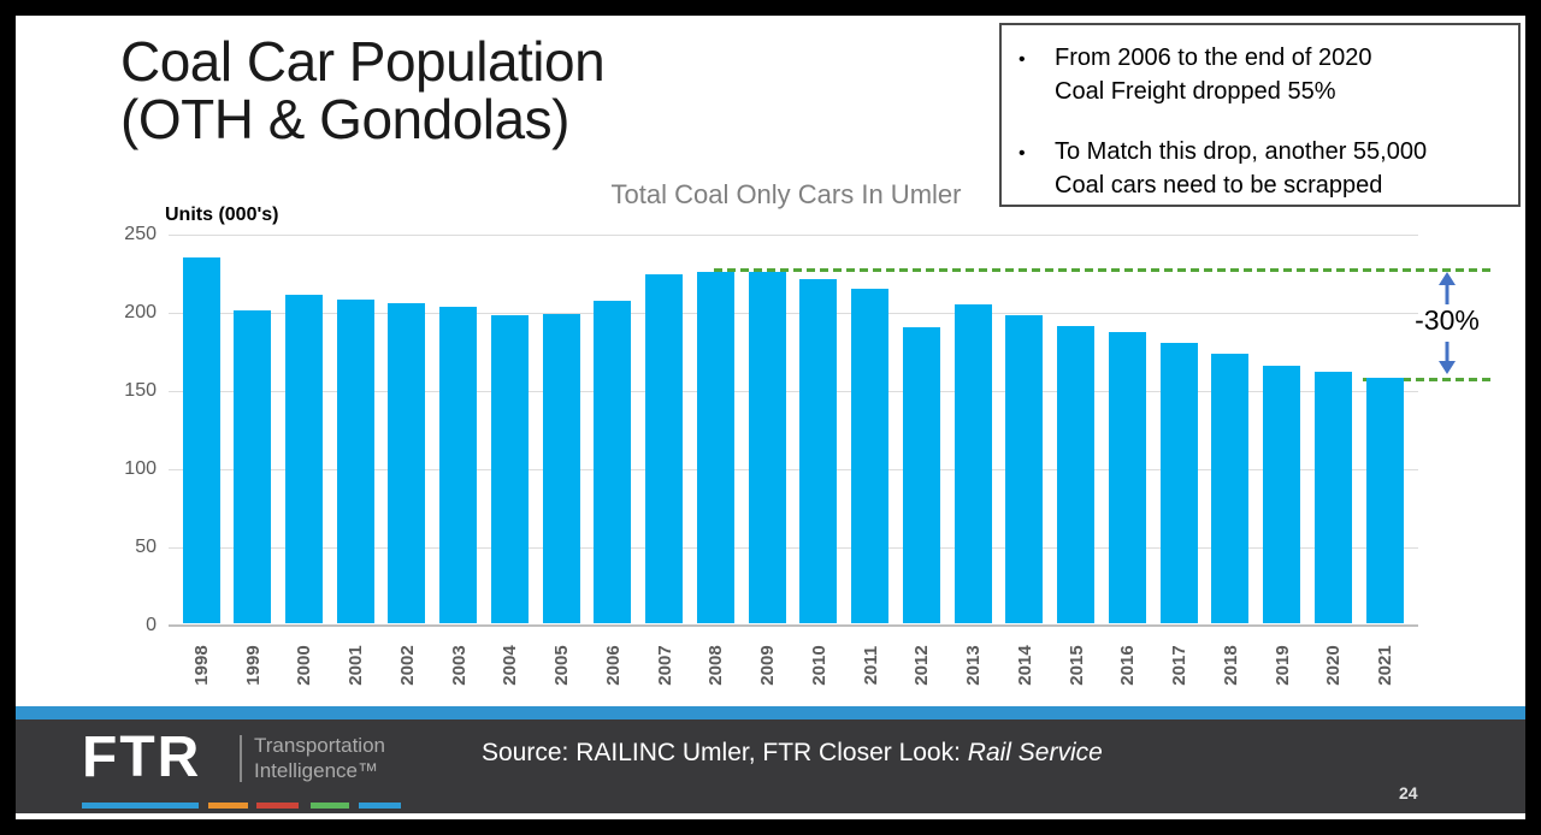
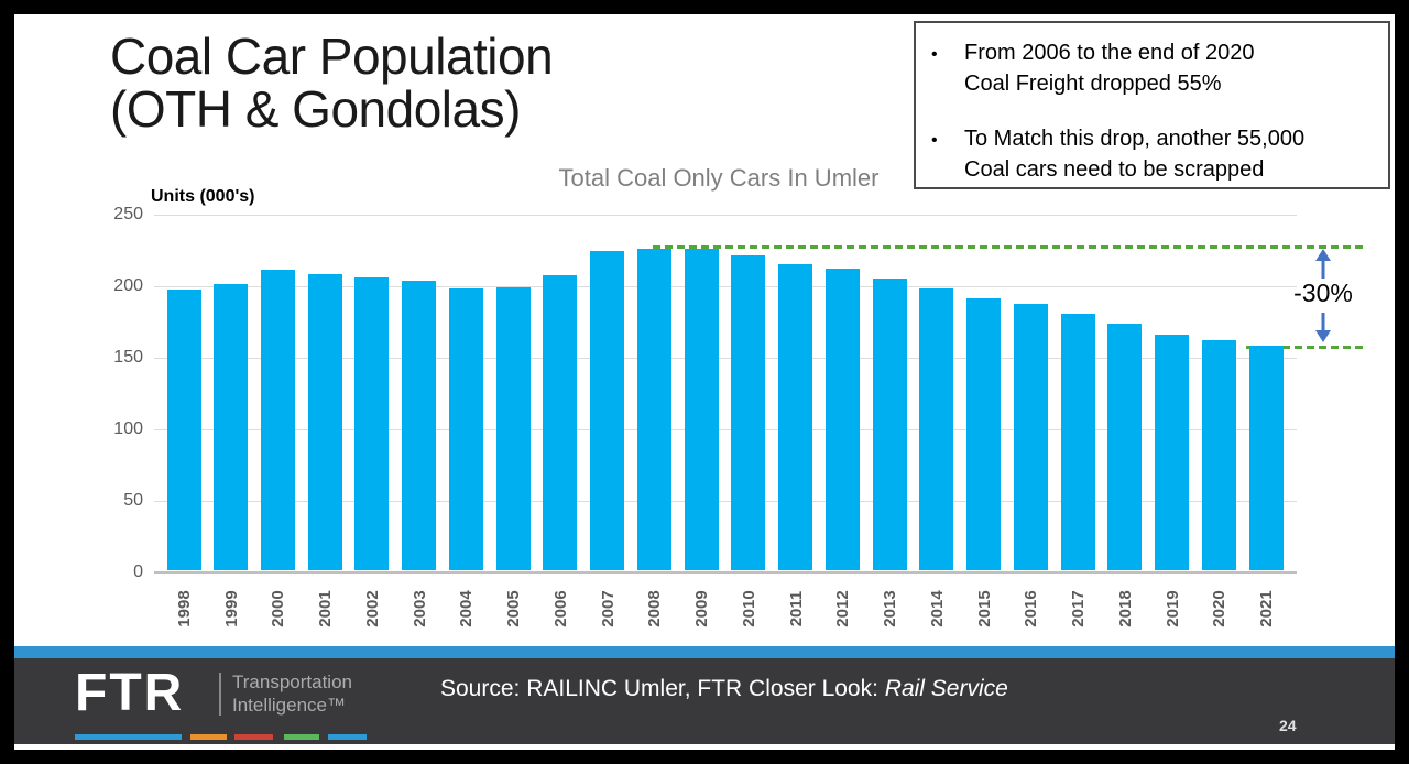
1998: 234 -> 196
2012: 189 -> 211
